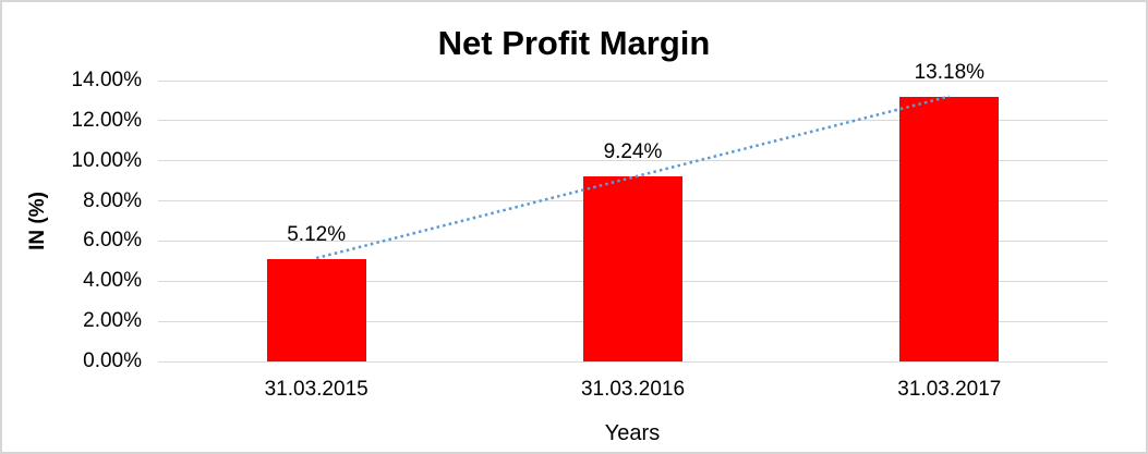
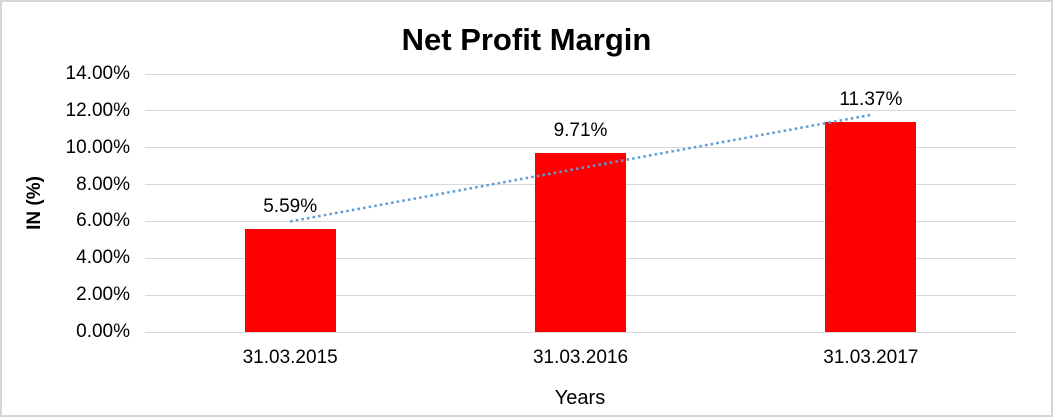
31.03.2015: 5.12% -> 5.59%
31.03.2016: 9.24% -> 9.71%
31.03.2017: 13.18% -> 11.37%
